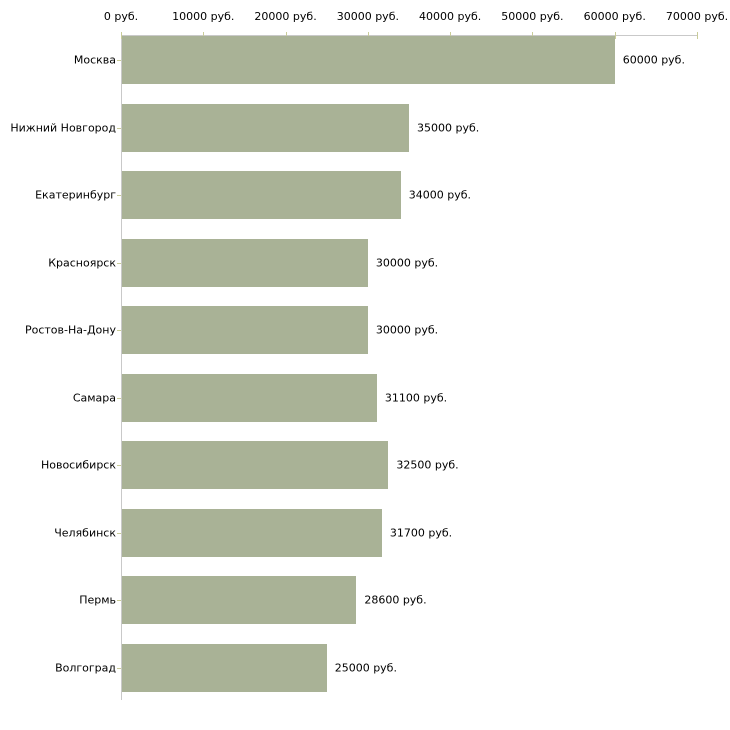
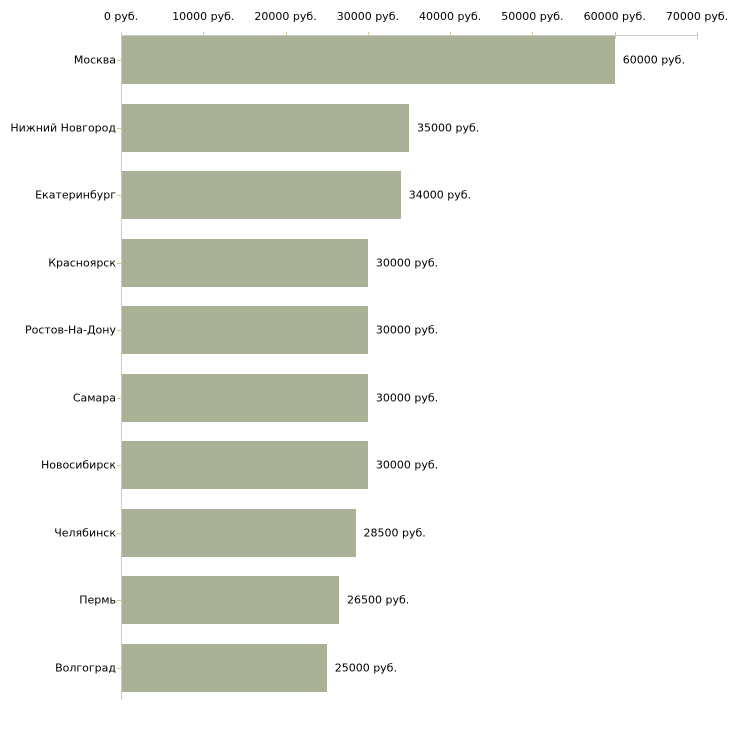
Самара: 31100 -> 30000
Новосибирск: 32500 -> 30000
Челябинск: 31700 -> 28500
Пермь: 28600 -> 26500
